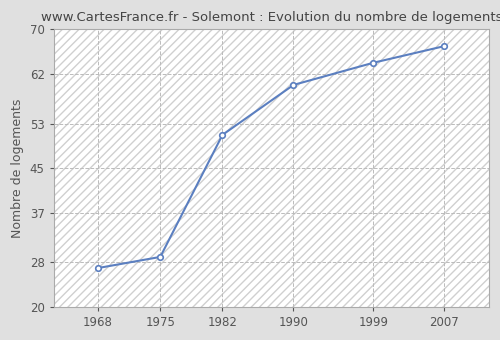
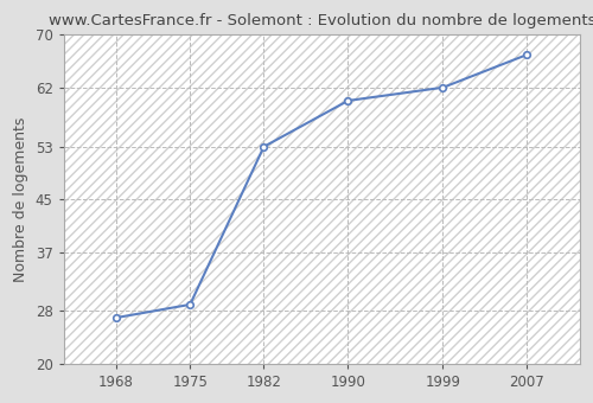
1982: 51 -> 53
1999: 64 -> 62
